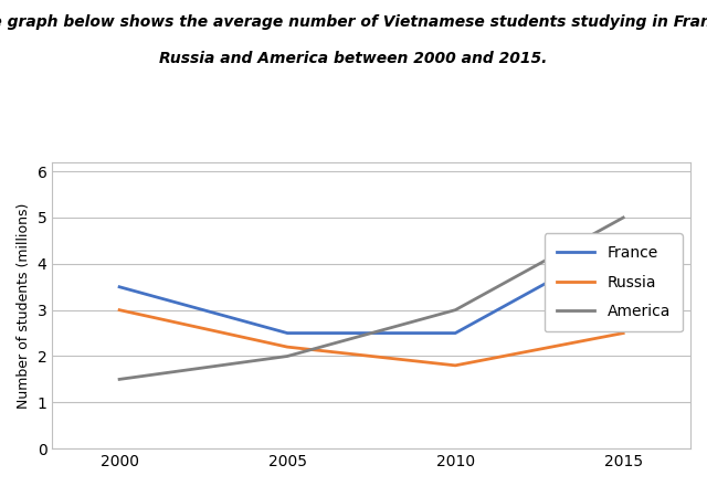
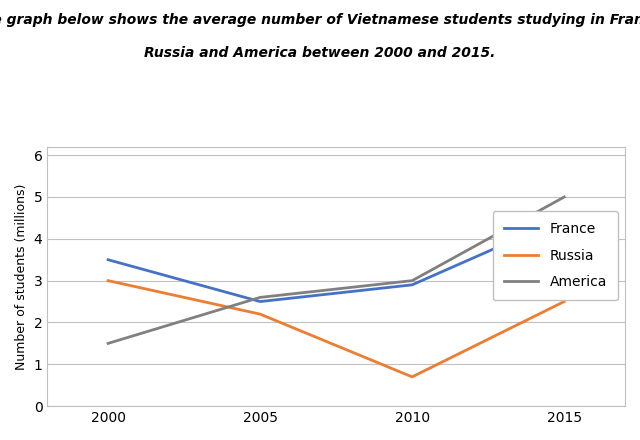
America/2005: 2.0 -> 2.6
France/2010: 2.5 -> 2.9
Russia/2010: 1.8 -> 0.7
